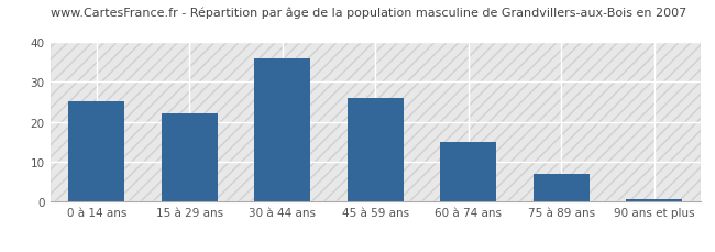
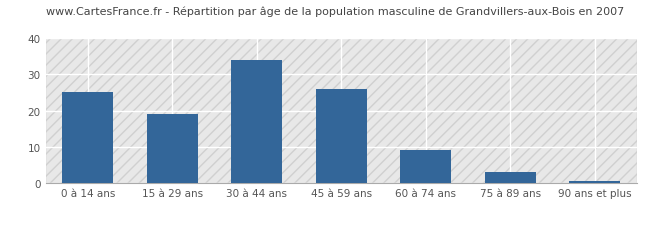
15 à 29 ans: 22.0 -> 19.0
30 à 44 ans: 36.0 -> 34.0
60 à 74 ans: 15.0 -> 9.0
75 à 89 ans: 7.0 -> 3.0
